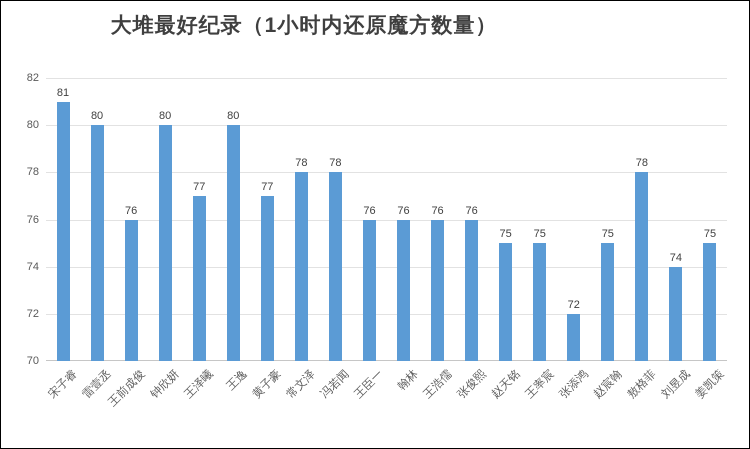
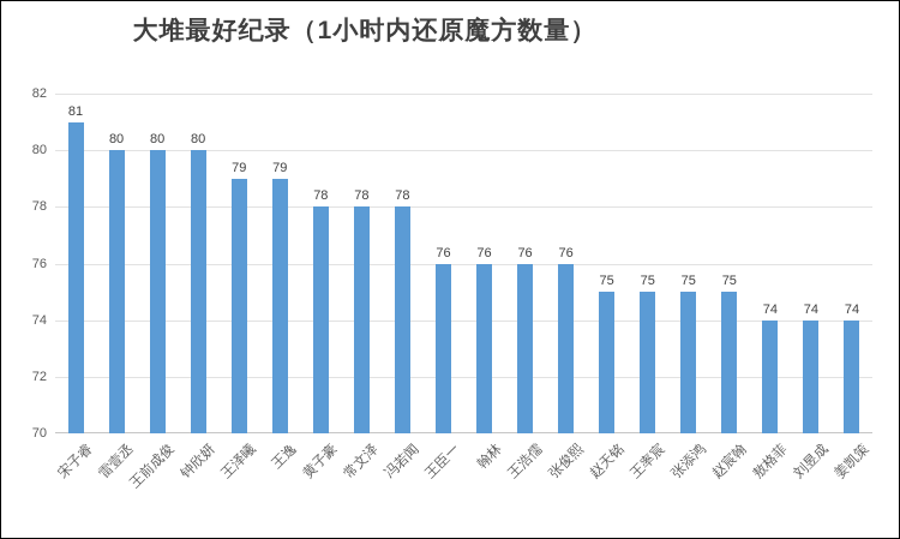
王前成俊: 76 -> 80
王泽曦: 77 -> 79
王逸: 80 -> 79
黄子豪: 77 -> 78
张添鸿: 72 -> 75
敖格菲: 78 -> 74
姜凯策: 75 -> 74
